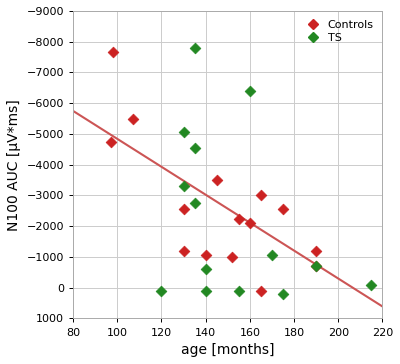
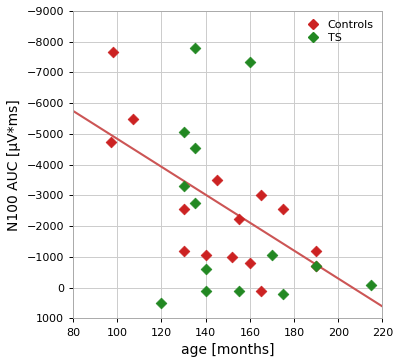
TS/120: 100 -> 500
Controls/160: -2100 -> -800
TS/160: -6400 -> -7350
